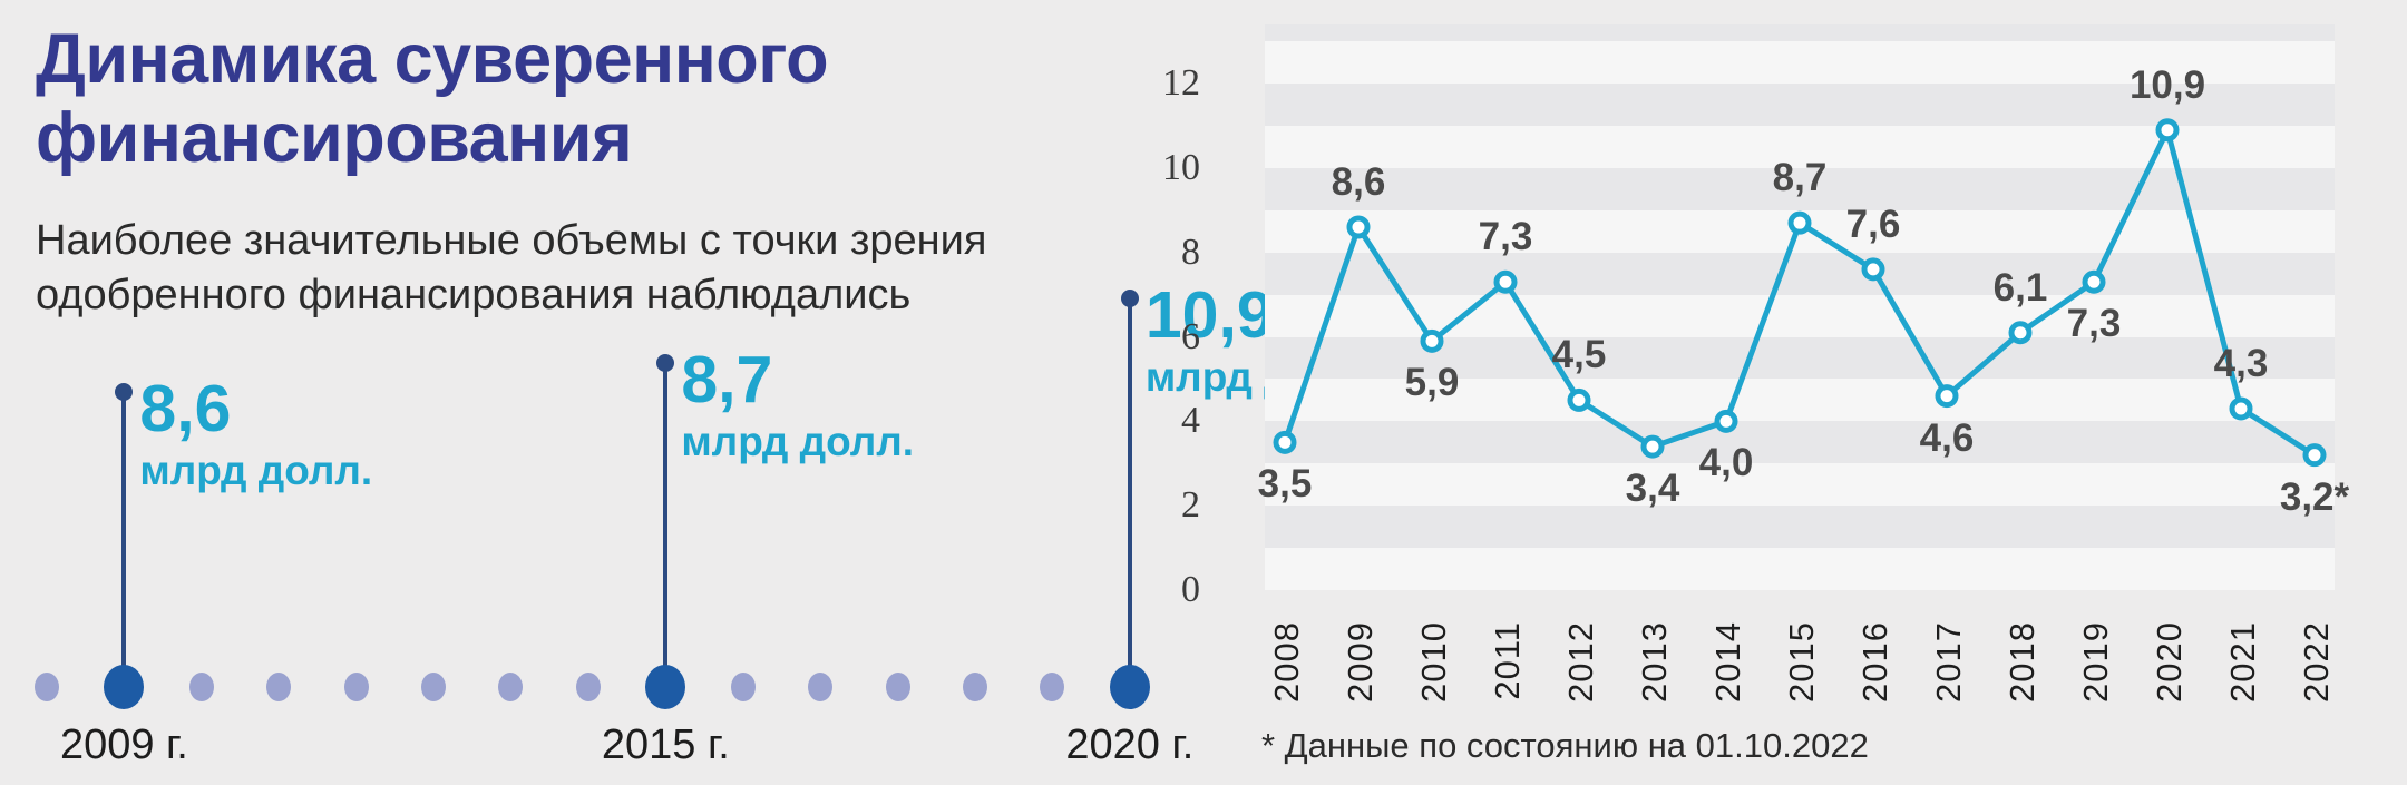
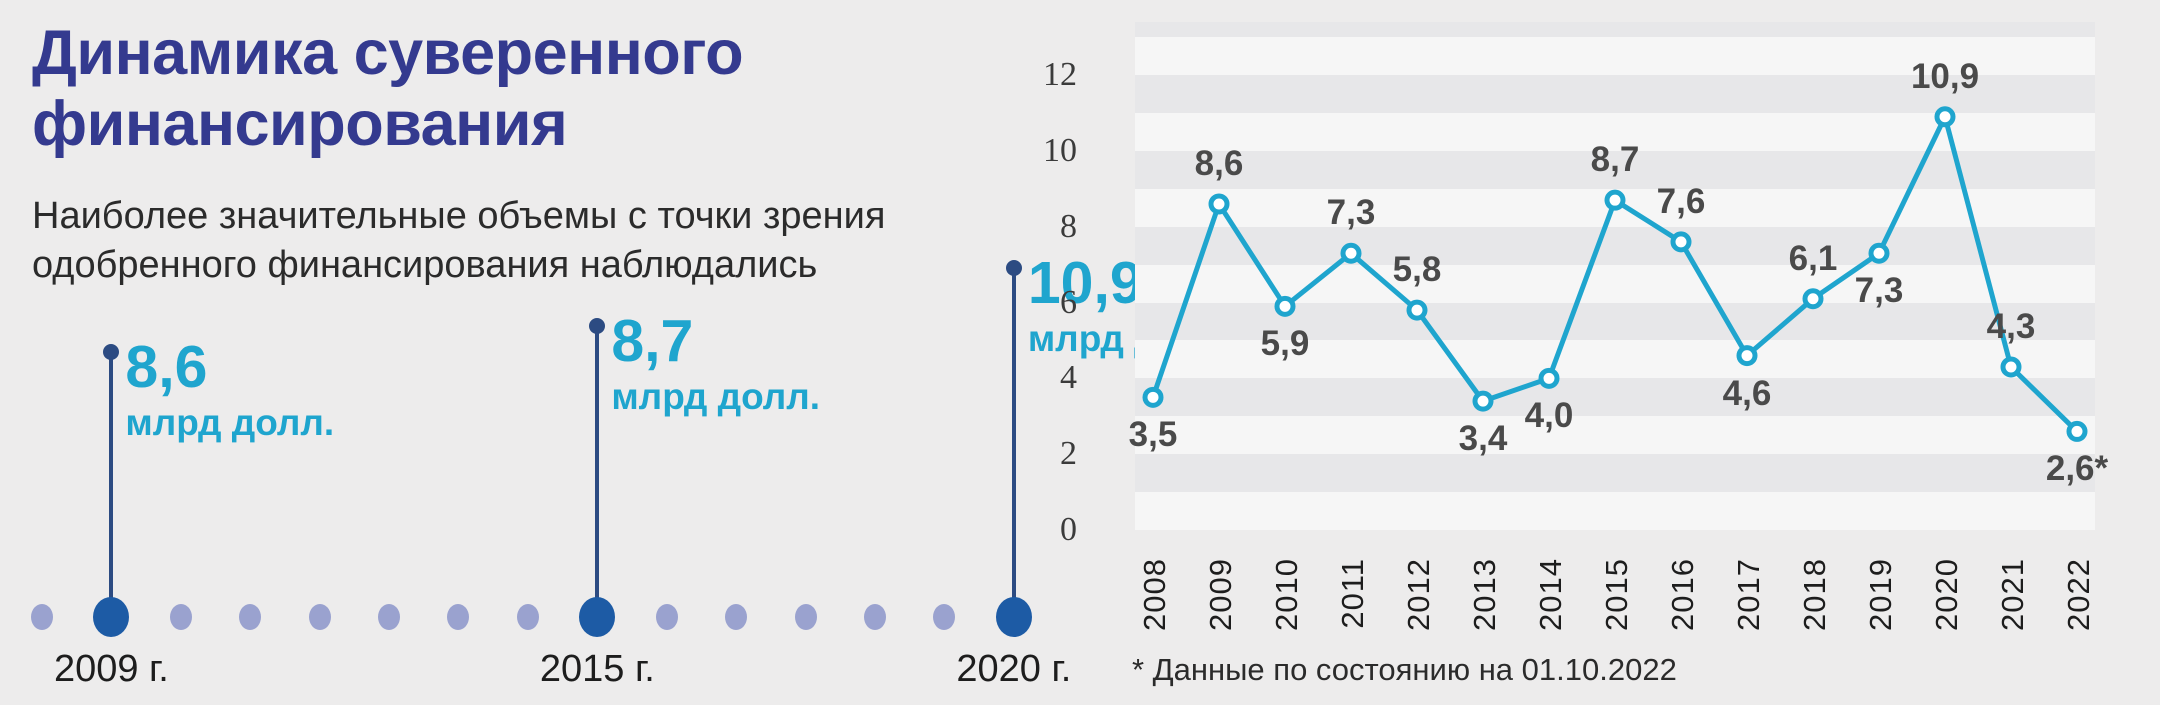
2012: 4,5 -> 5,8
2022: 3,2 -> 2,6
